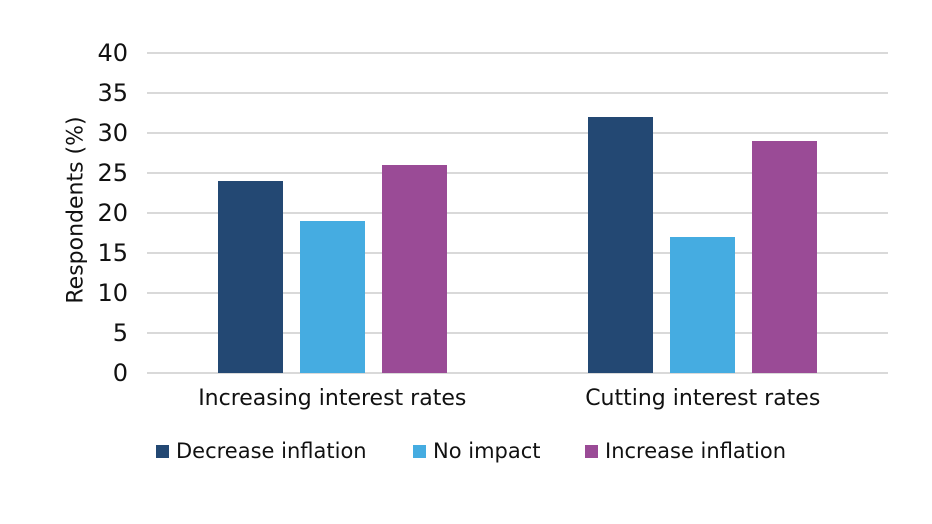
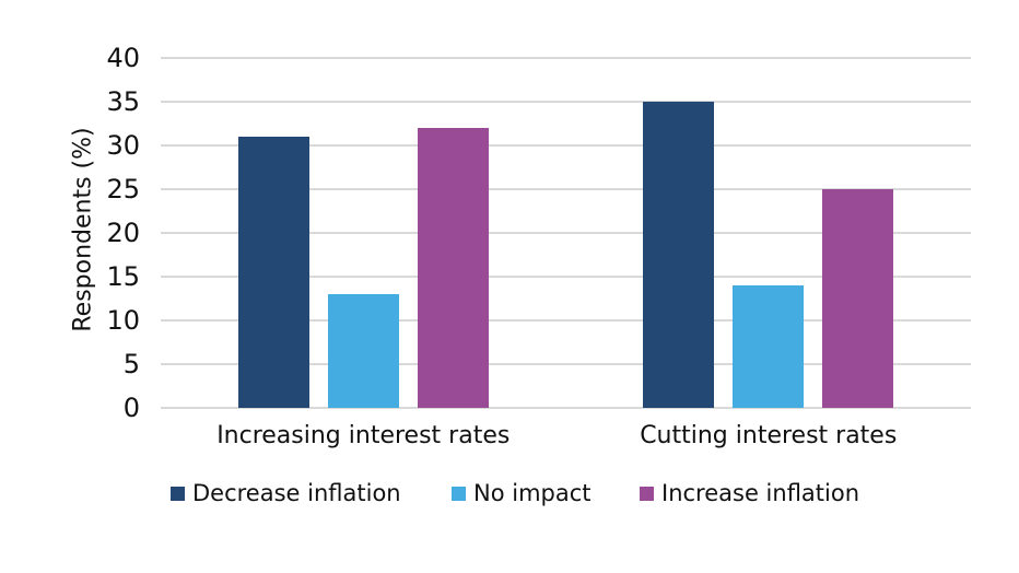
Decrease inflation/Increasing interest rates: 24 -> 31
No impact/Increasing interest rates: 19 -> 13
Increase inflation/Increasing interest rates: 26 -> 32
Decrease inflation/Cutting interest rates: 32 -> 35
No impact/Cutting interest rates: 17 -> 14
Increase inflation/Cutting interest rates: 29 -> 25
